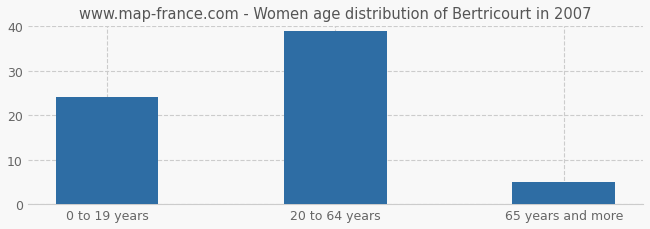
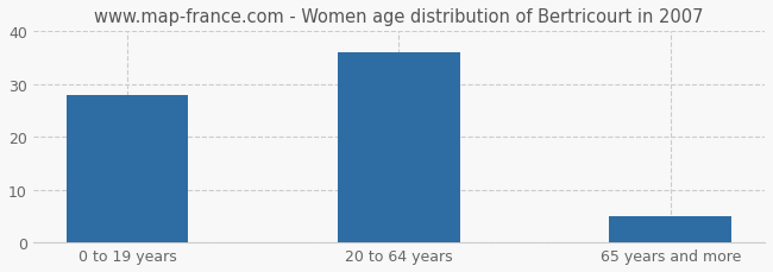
0 to 19 years: 24 -> 28
20 to 64 years: 39 -> 36
